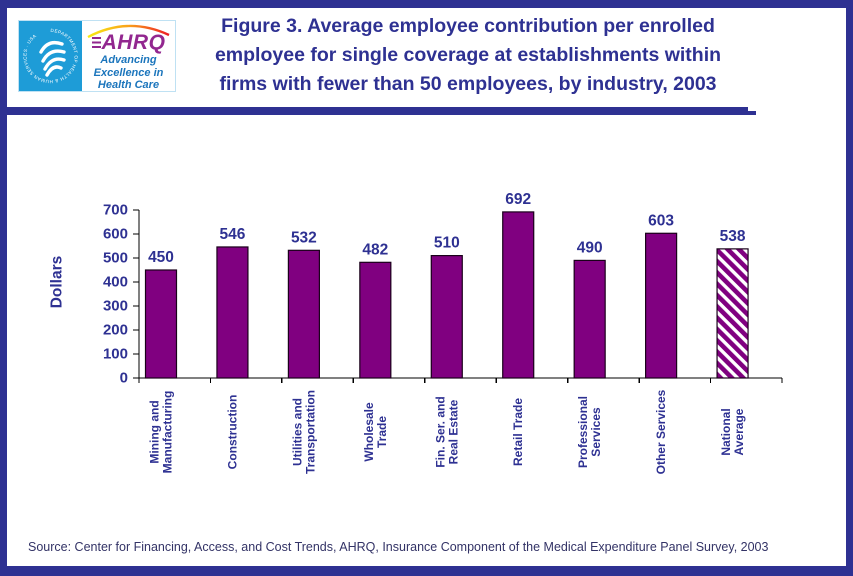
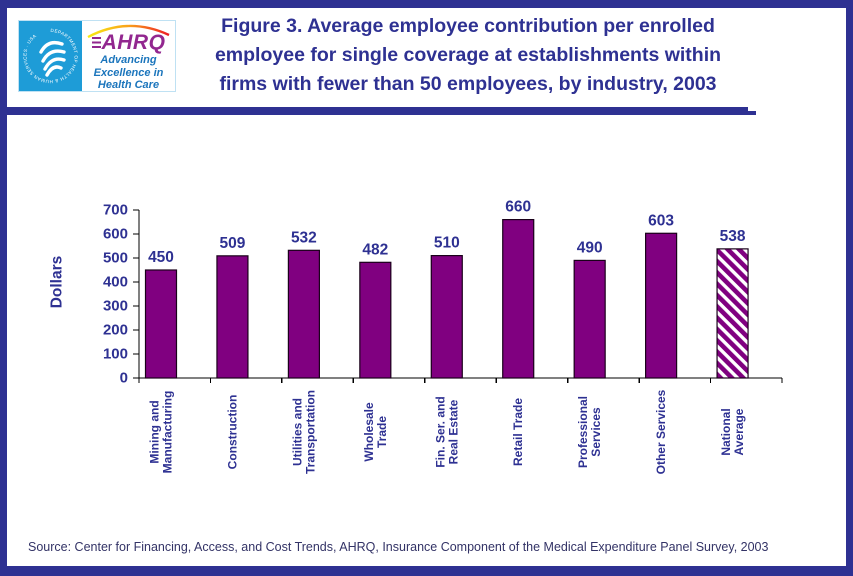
Construction: 546 -> 509
Retail Trade: 692 -> 660
